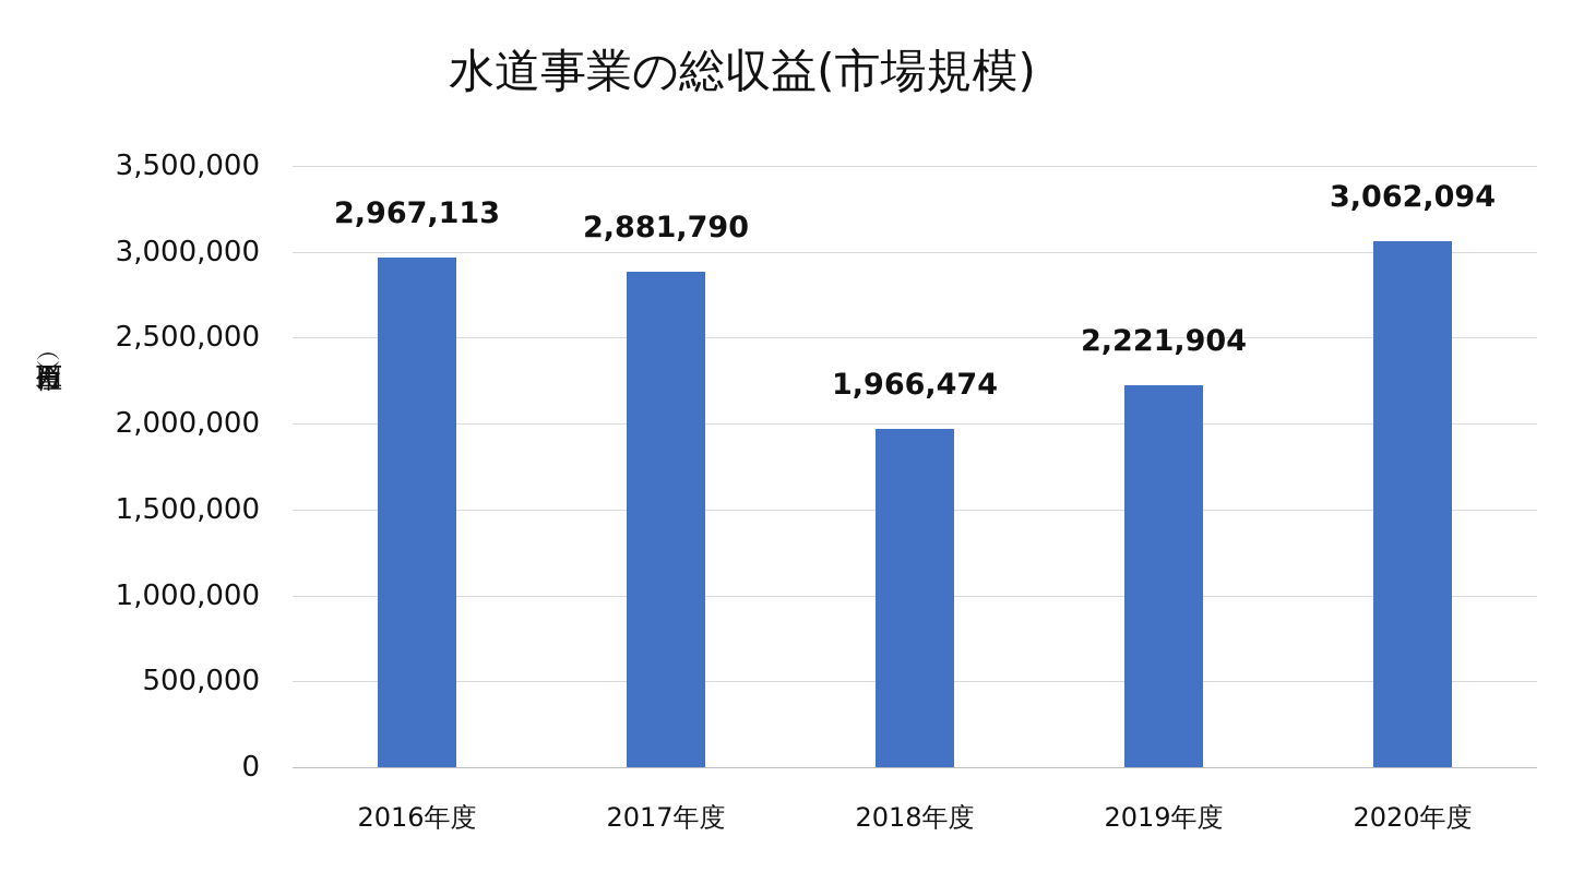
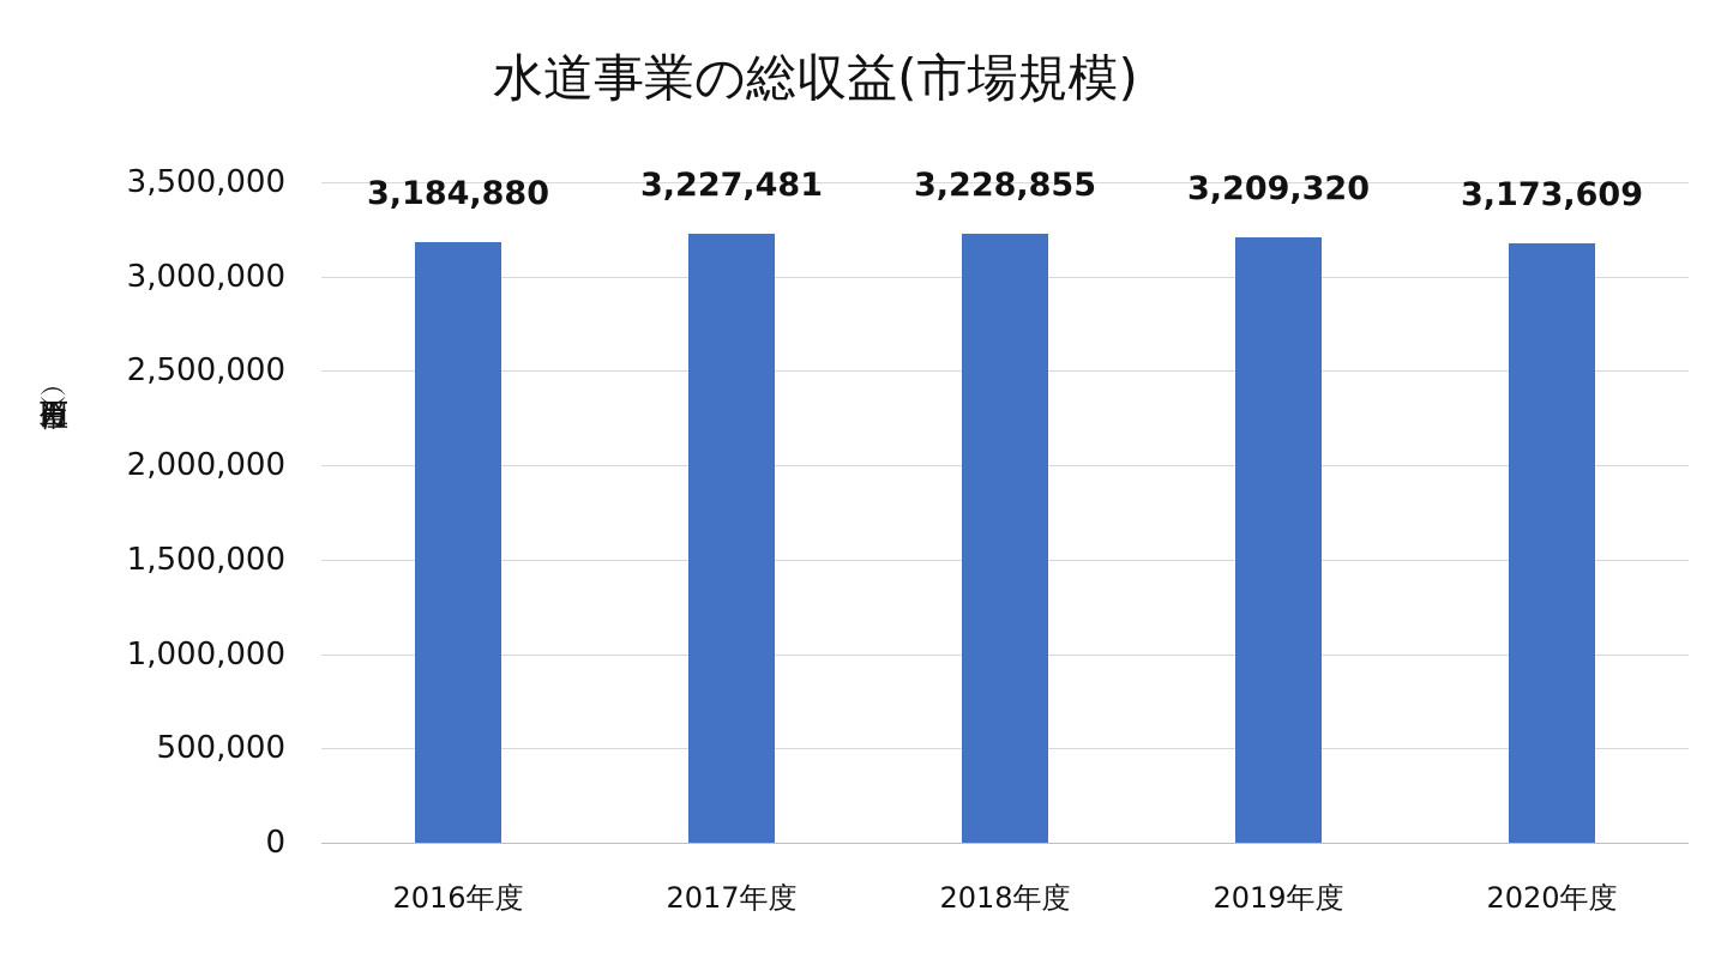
2016年度: 2,967,113 -> 3,184,880
2017年度: 2,881,790 -> 3,227,481
2018年度: 1,966,474 -> 3,228,855
2019年度: 2,221,904 -> 3,209,320
2020年度: 3,062,094 -> 3,173,609
